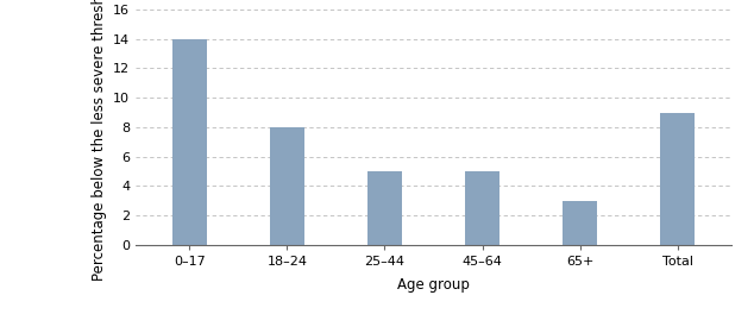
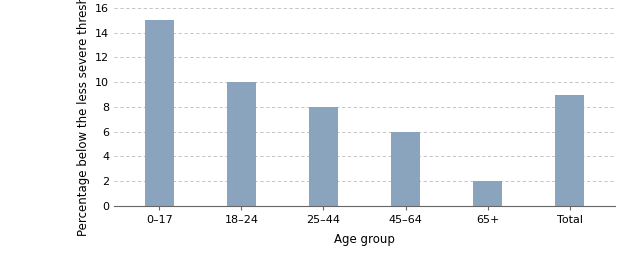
0–17: 14 -> 15
18–24: 8 -> 10
25–44: 5 -> 8
45–64: 5 -> 6
65+: 3 -> 2
